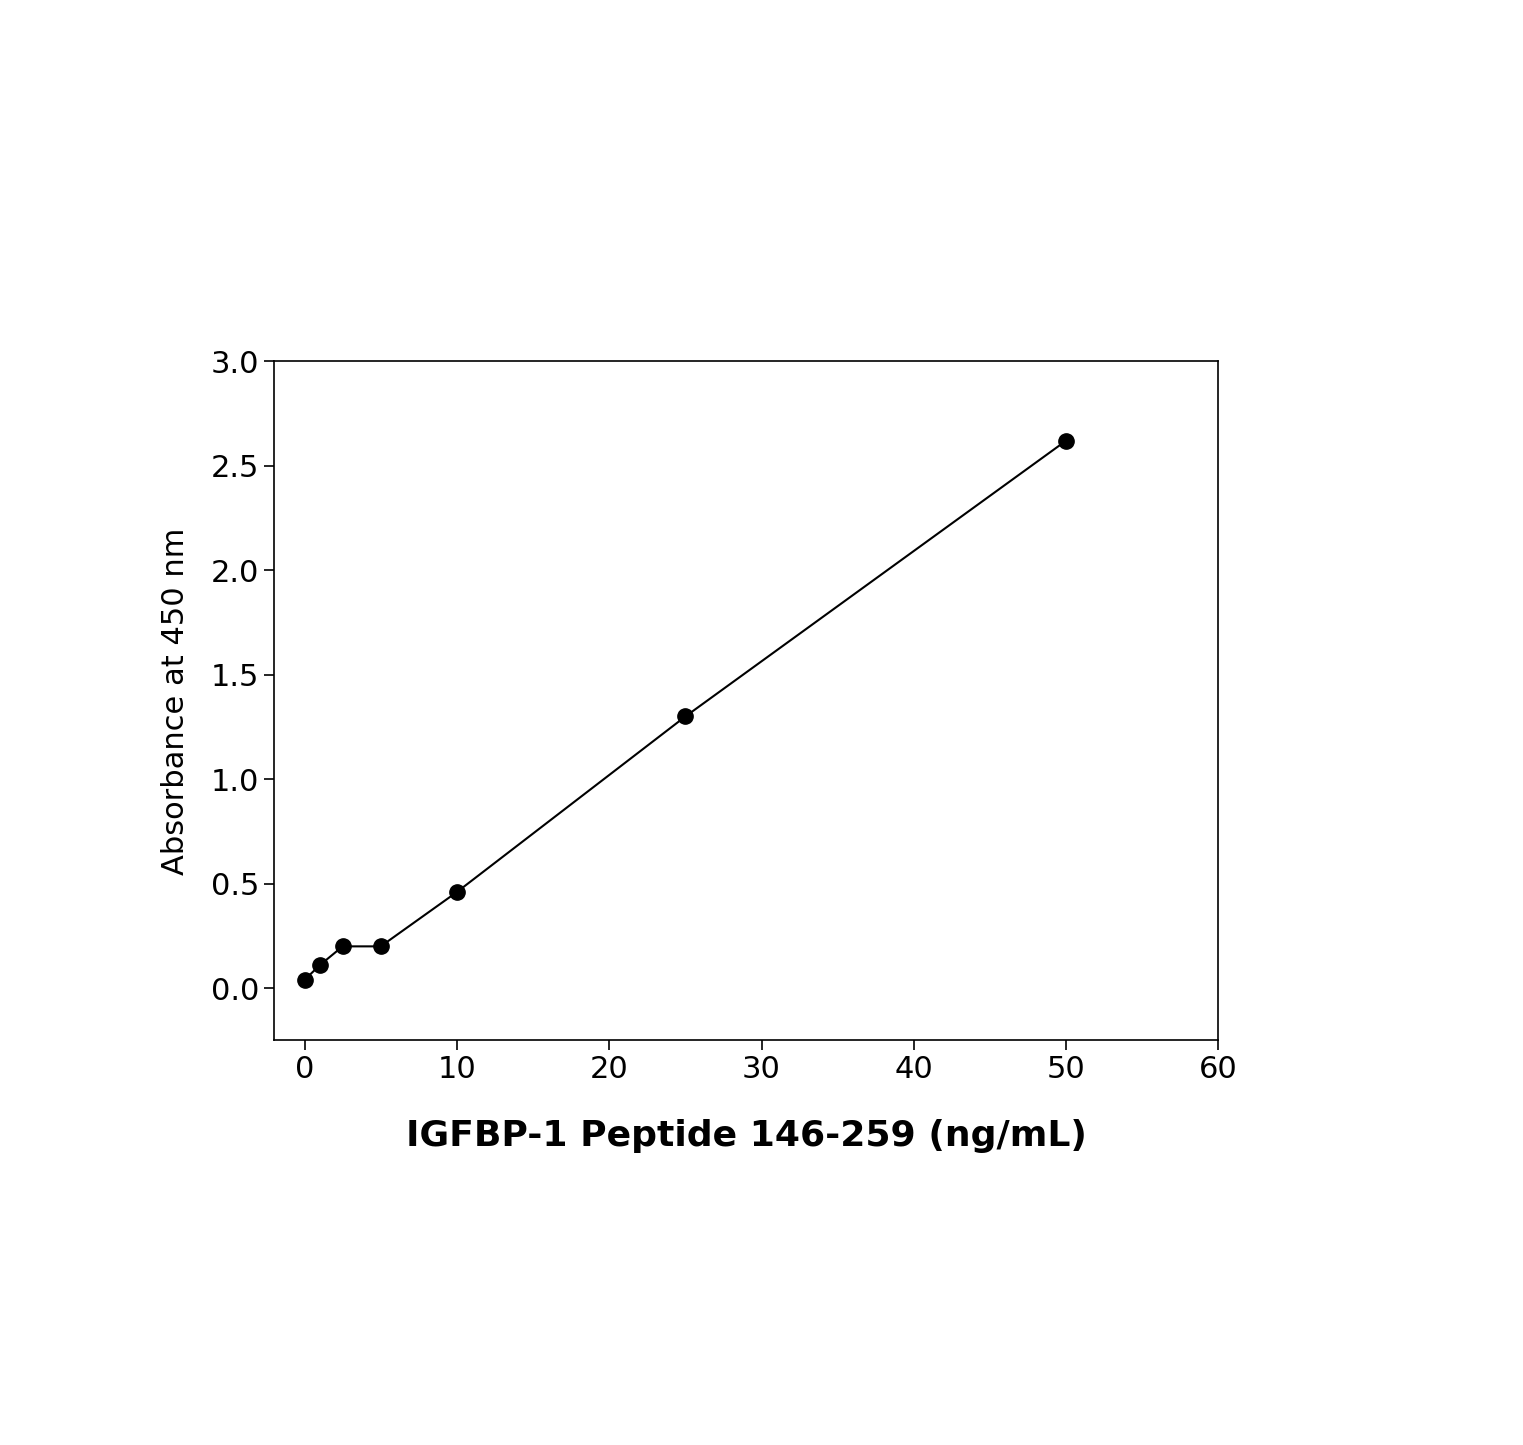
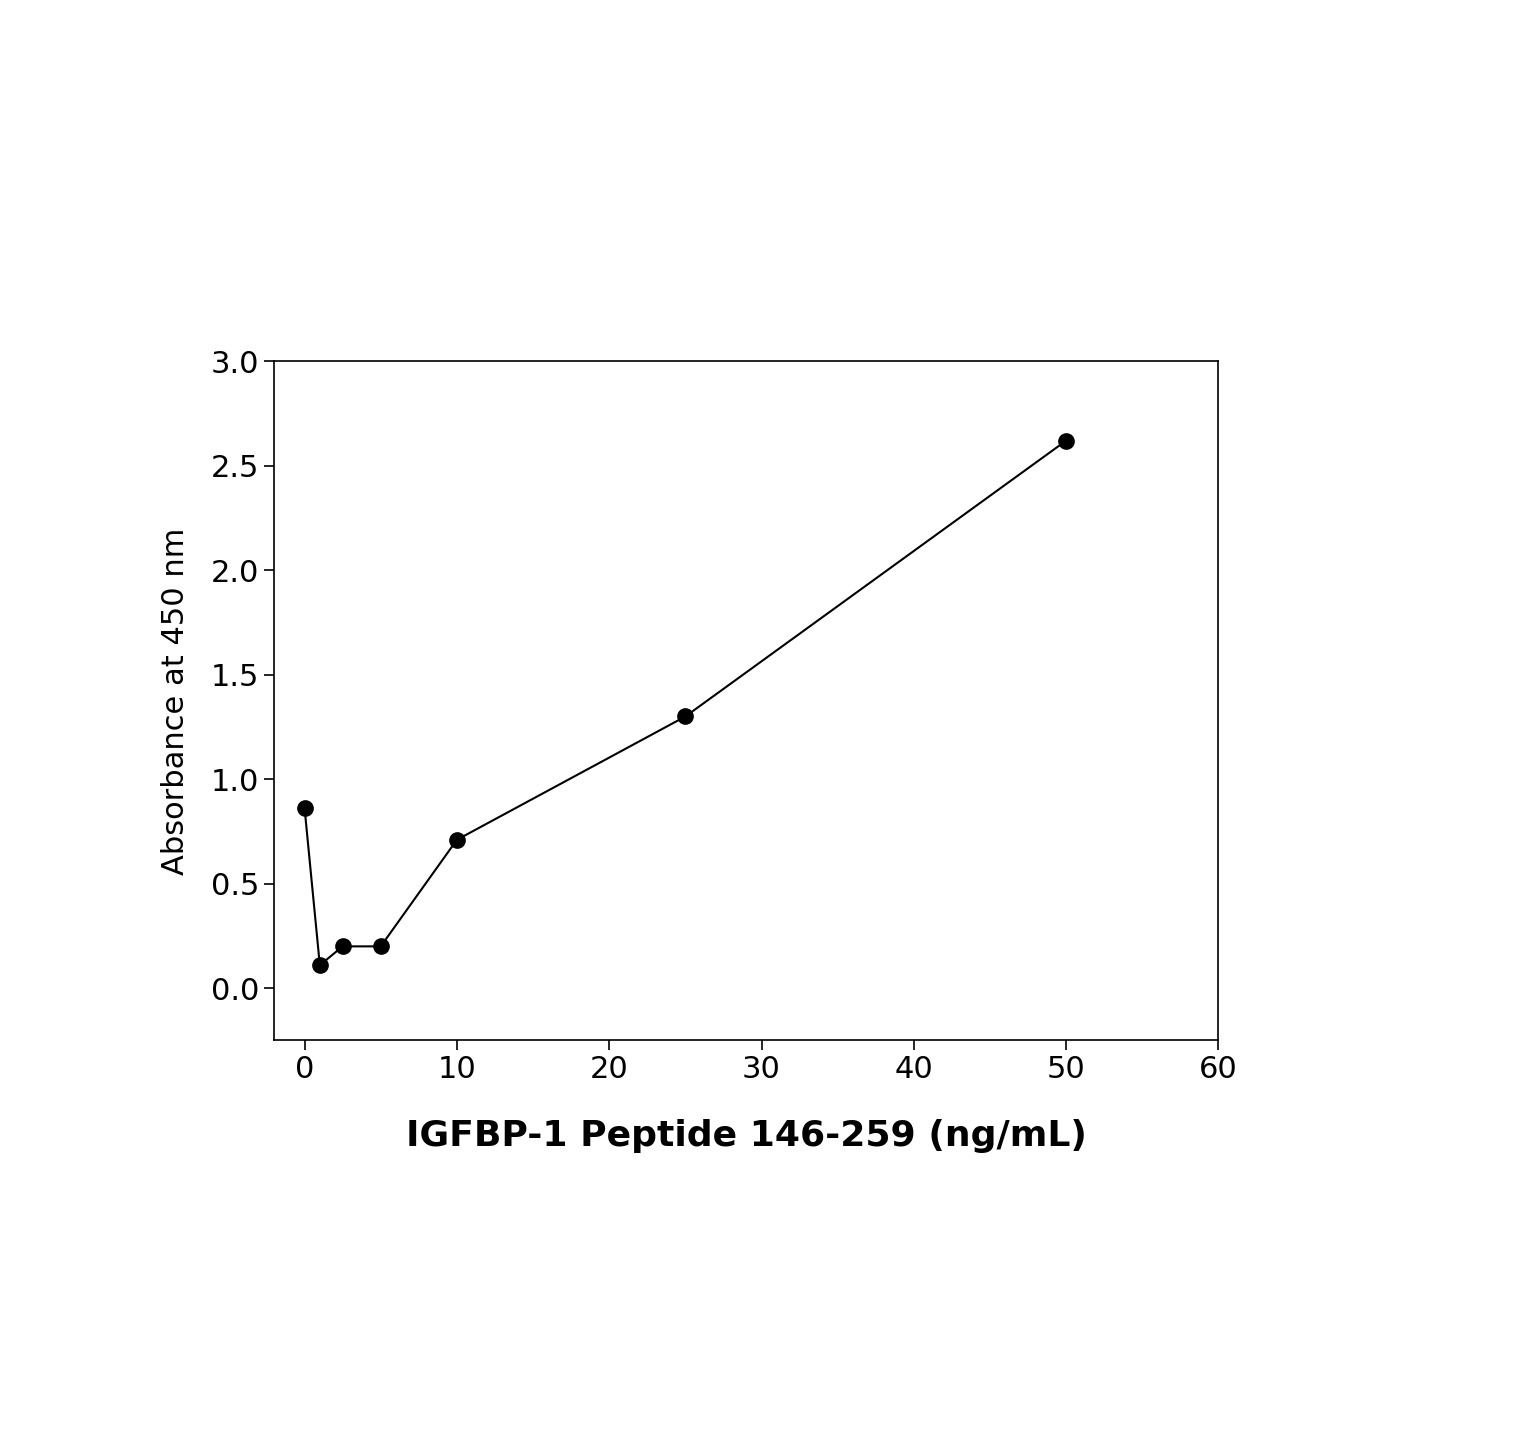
0: 0.04 -> 0.86
10: 0.46 -> 0.71
